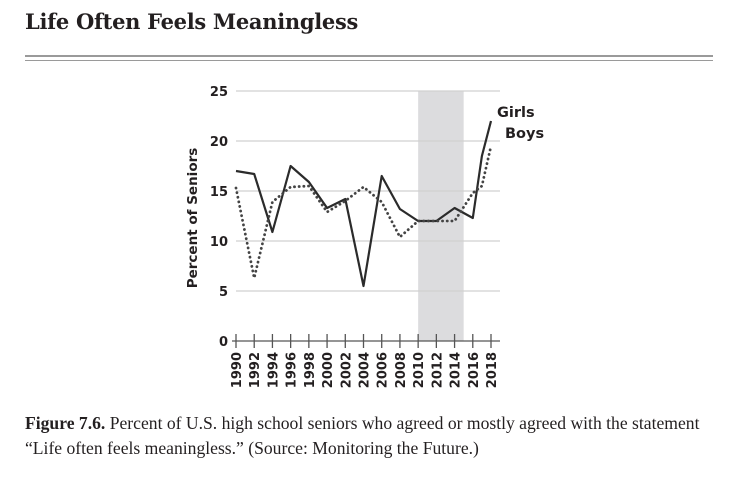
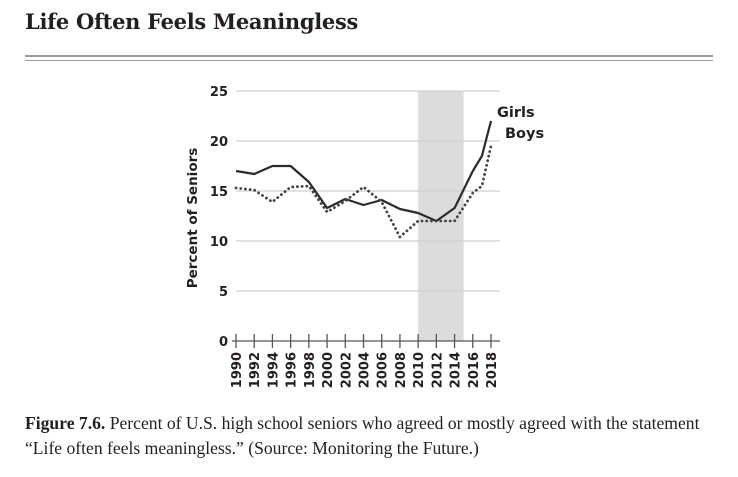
Boys/1992: 6.3 -> 15.1
Girls/1994: 10.9 -> 17.5
Girls/2004: 5.5 -> 13.6
Girls/2006: 16.5 -> 14.1
Girls/2010: 12.0 -> 12.8
Girls/2016: 12.3 -> 17.0
